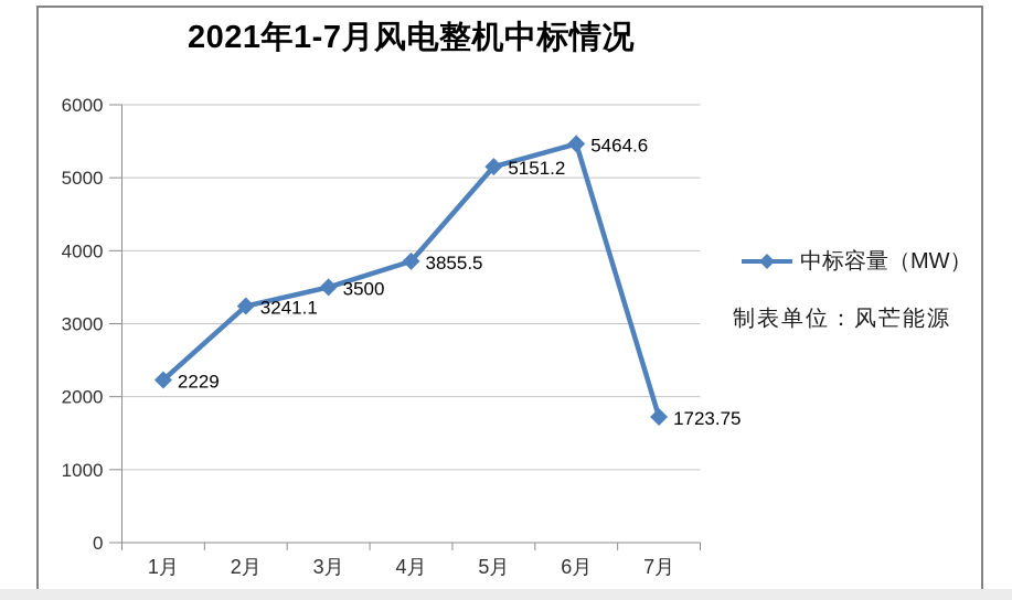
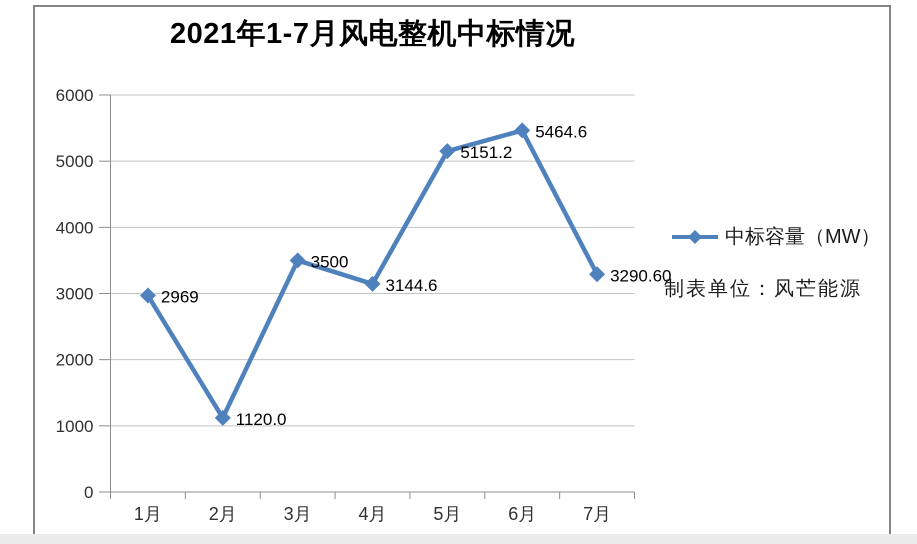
1月: 2229 -> 2969
2月: 3241.1 -> 1120.0
4月: 3855.5 -> 3144.6
7月: 1723.75 -> 3290.60
